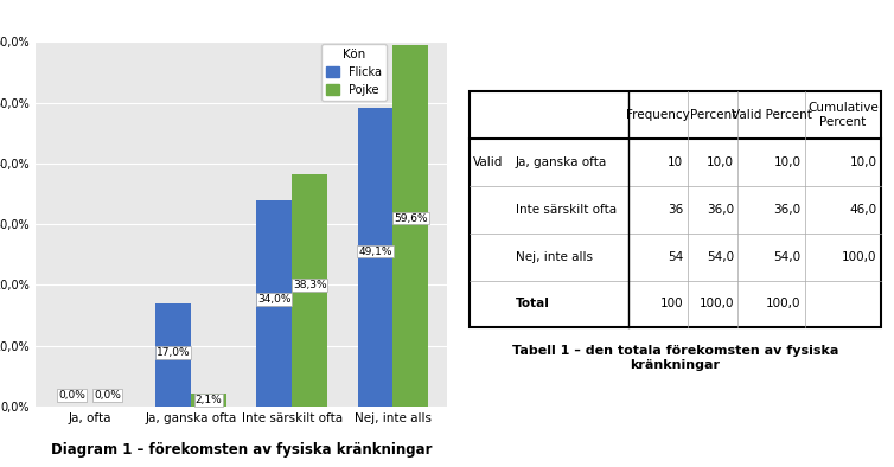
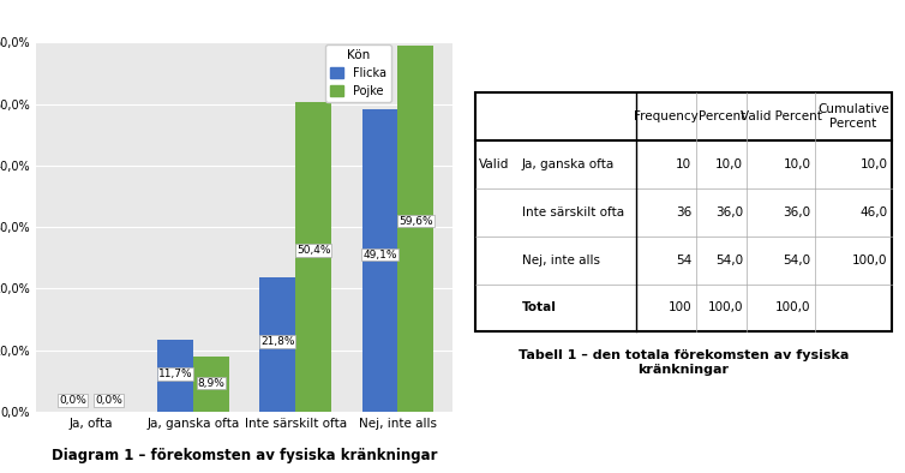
Flicka/Ja, ganska ofta: 17,0% -> 11,7%
Pojke/Ja, ganska ofta: 2,1% -> 8,9%
Flicka/Inte särskilt ofta: 34,0% -> 21,8%
Pojke/Inte särskilt ofta: 38,3% -> 50,4%
